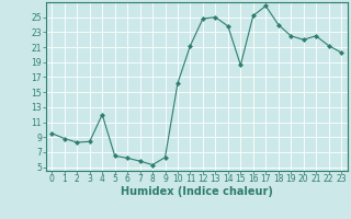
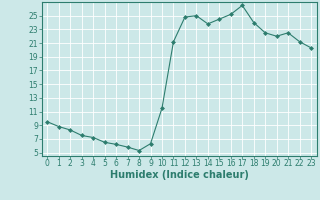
3: 8.4 -> 7.5
4: 12.0 -> 7.2
10: 16.2 -> 11.5
15: 18.6 -> 24.5
